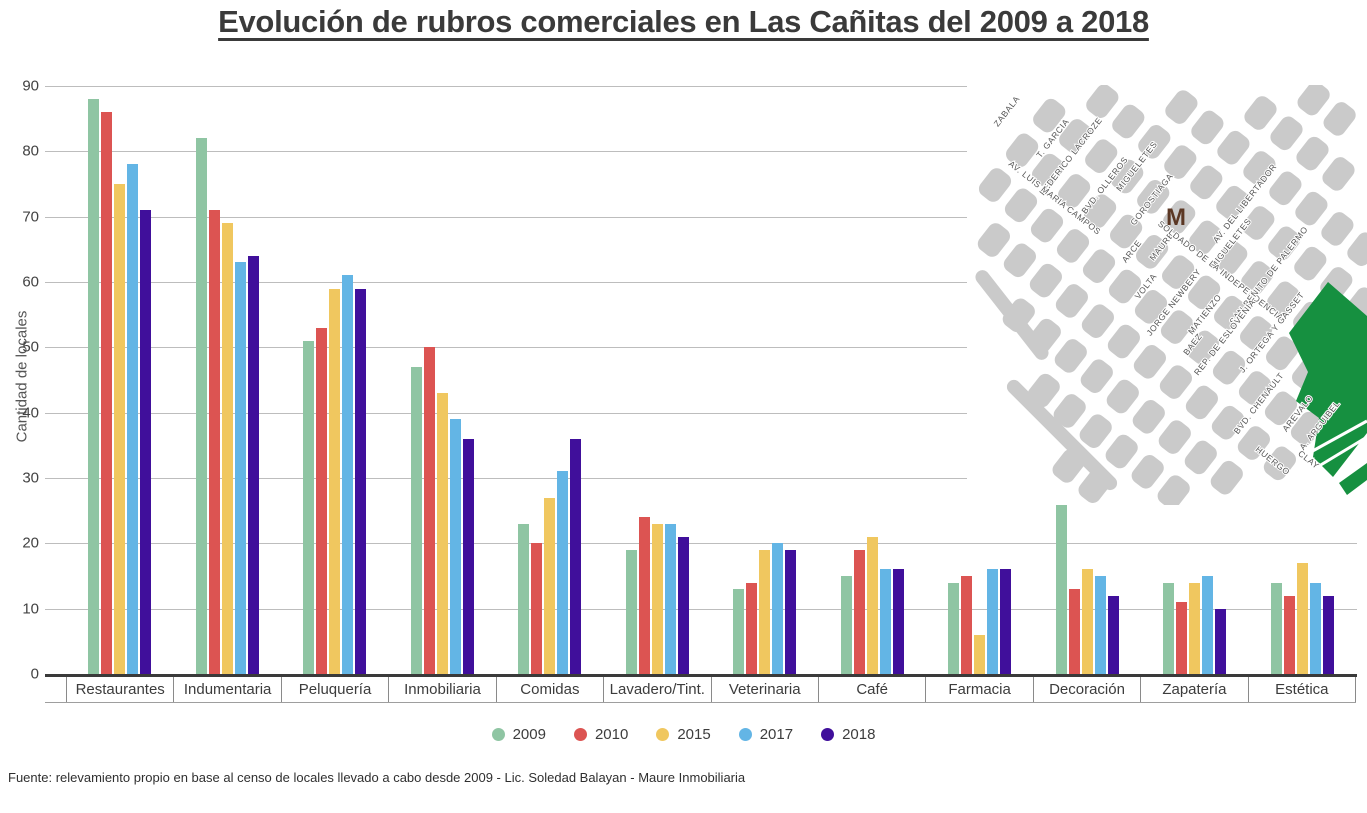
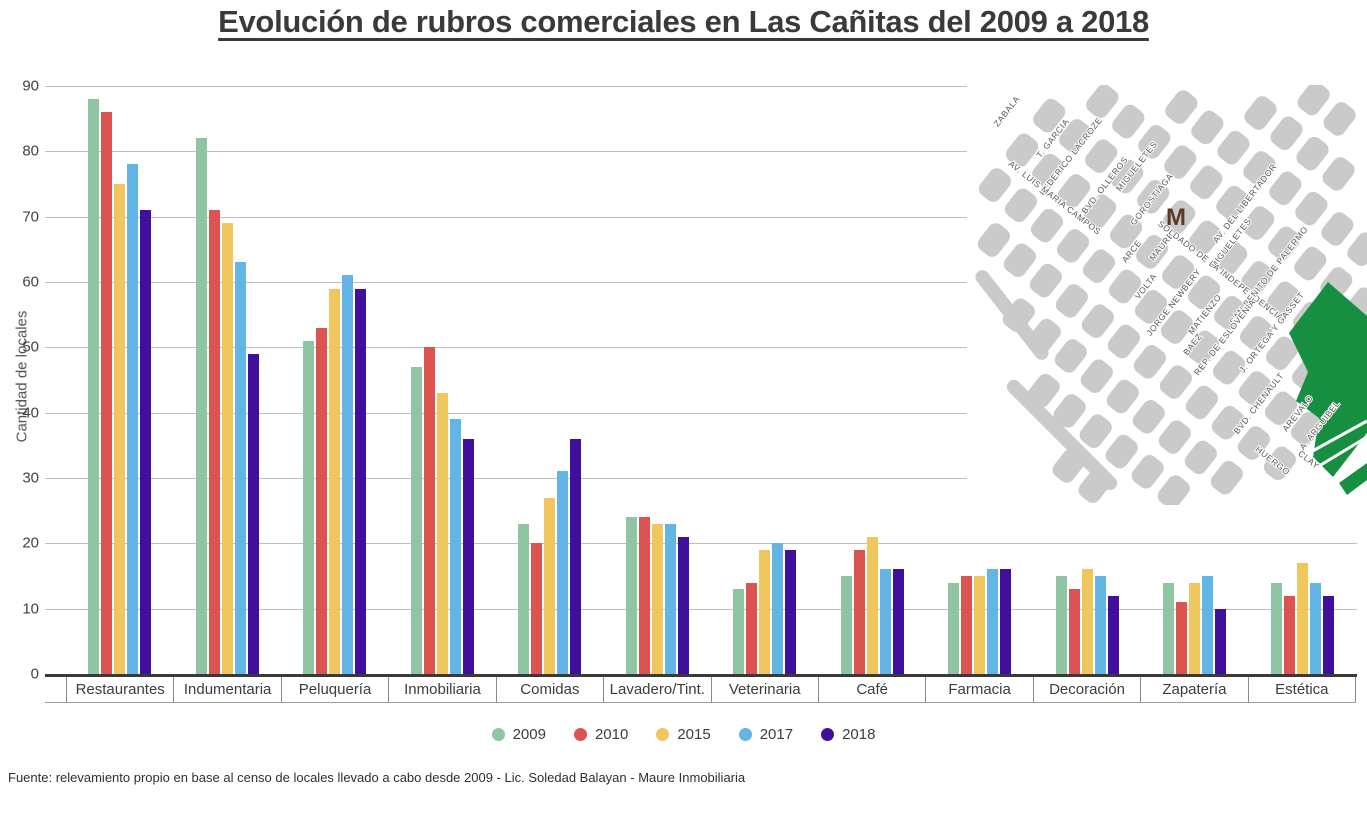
2018/Indumentaria: 64 -> 49
2009/Lavadero/Tint.: 19 -> 24
2015/Farmacia: 6 -> 15
2009/Decoración: 30 -> 15
